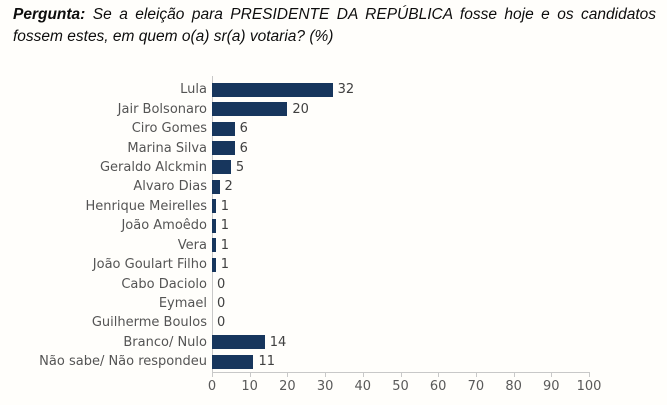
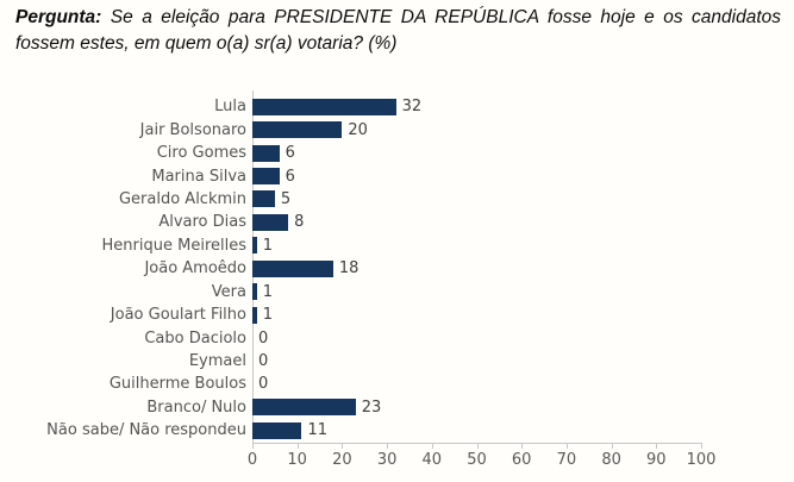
Alvaro Dias: 2 -> 8
João Amoêdo: 1 -> 18
Branco/ Nulo: 14 -> 23
